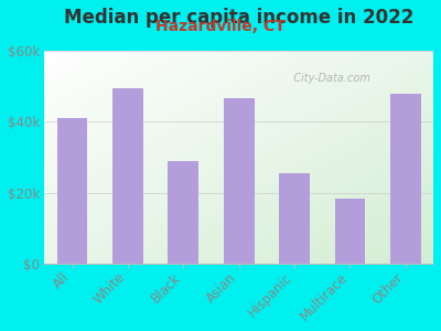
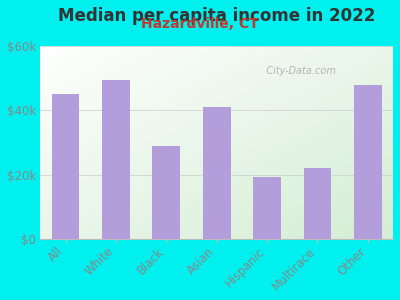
All: $41.0k -> $45.0k
Asian: $46.5k -> $41.0k
Hispanic: $25.5k -> $19.5k
Multirace: $18.5k -> $22.0k
